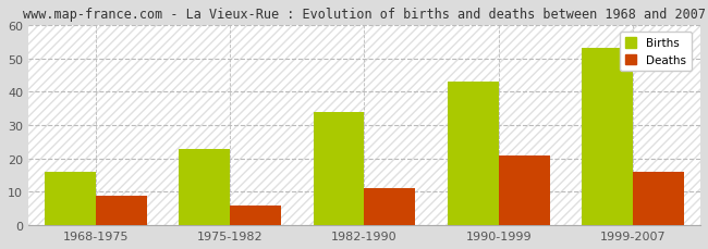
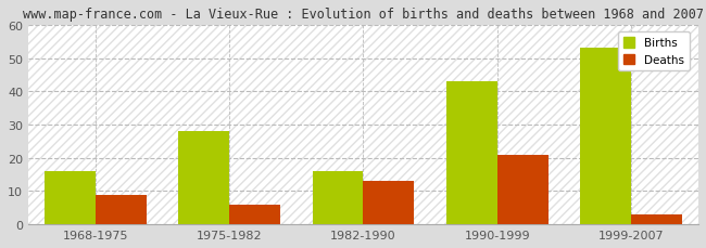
Births/1975-1982: 23 -> 28
Births/1982-1990: 34 -> 16
Deaths/1982-1990: 11 -> 13
Deaths/1999-2007: 16 -> 3
